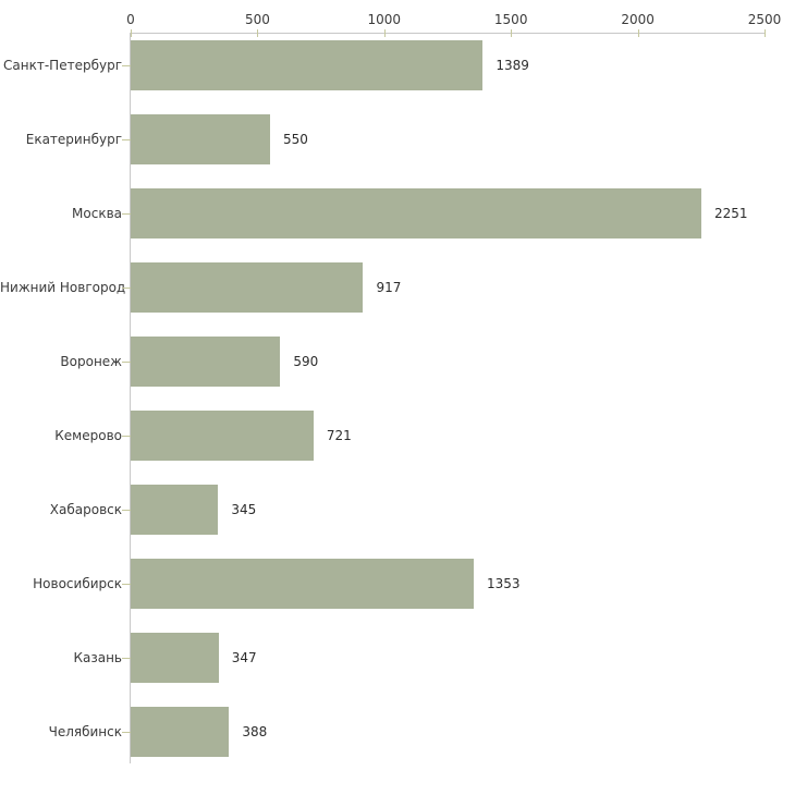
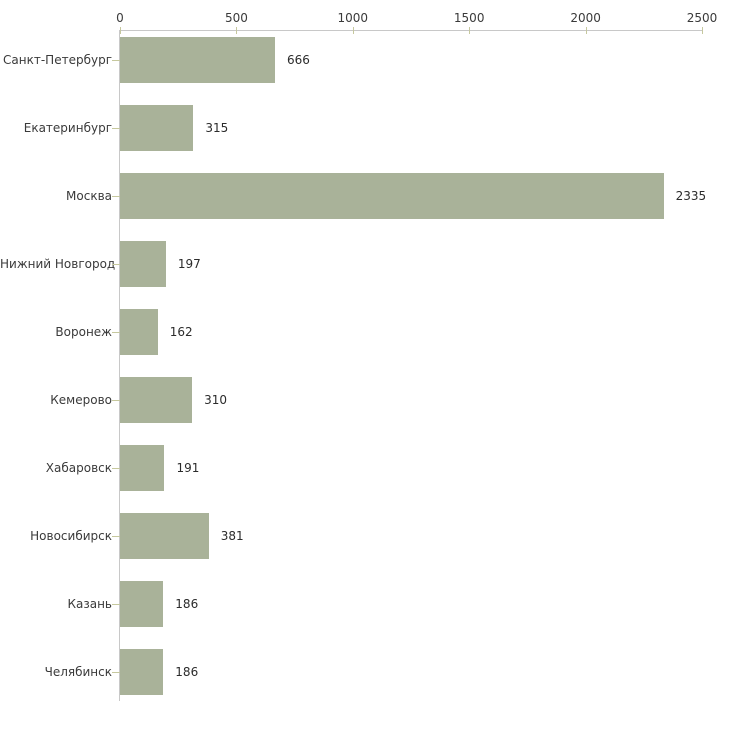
Санкт-Петербург: 1389 -> 666
Екатеринбург: 550 -> 315
Москва: 2251 -> 2335
Нижний Новгород: 917 -> 197
Воронеж: 590 -> 162
Кемерово: 721 -> 310
Хабаровск: 345 -> 191
Новосибирск: 1353 -> 381
Казань: 347 -> 186
Челябинск: 388 -> 186
